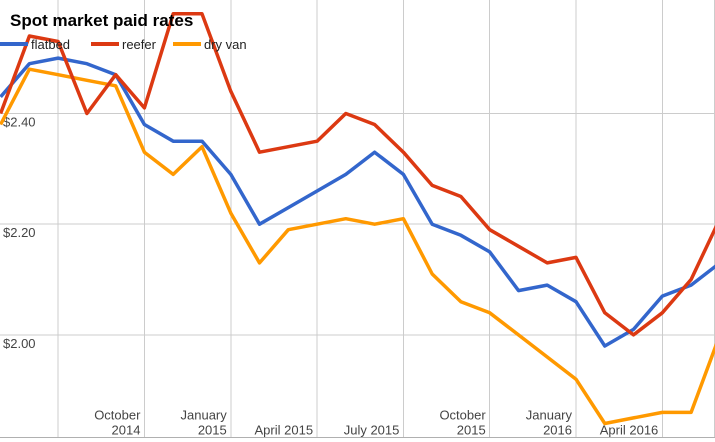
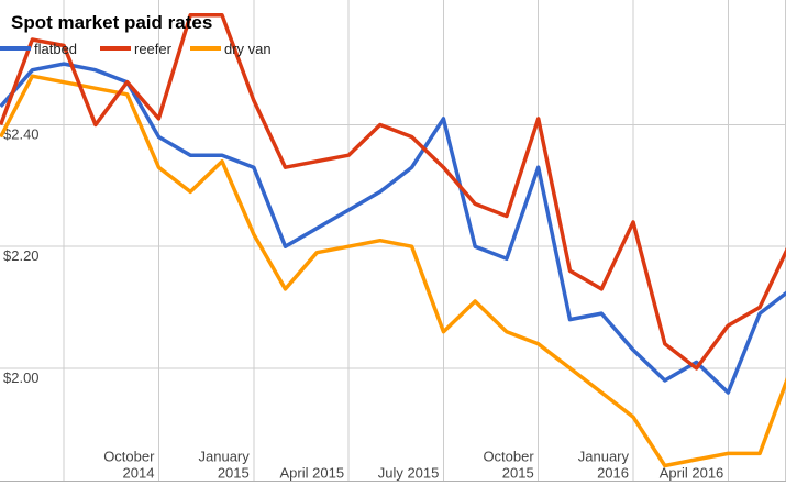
flatbed/January 2015: $2.29 -> $2.33
flatbed/July 2015: $2.29 -> $2.41
dry van/July 2015: $2.21 -> $2.06
flatbed/October 2015: $2.15 -> $2.33
reefer/October 2015: $2.19 -> $2.41
flatbed/January 2016: $2.06 -> $2.03
reefer/January 2016: $2.14 -> $2.24
flatbed/April 2016: $2.07 -> $1.96
reefer/April 2016: $2.04 -> $2.07
